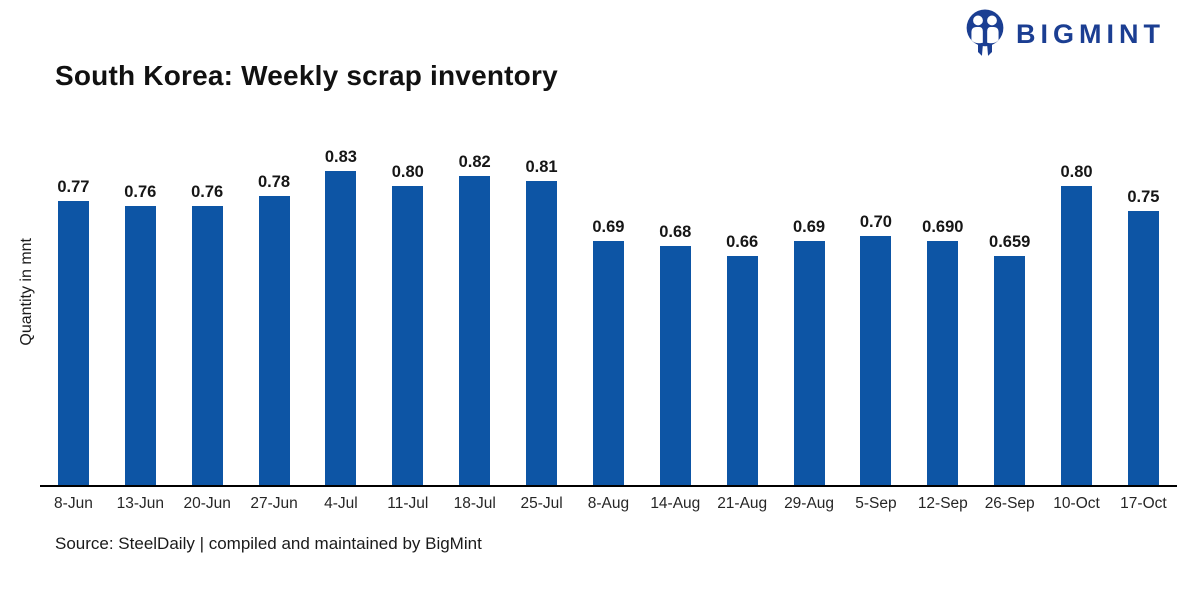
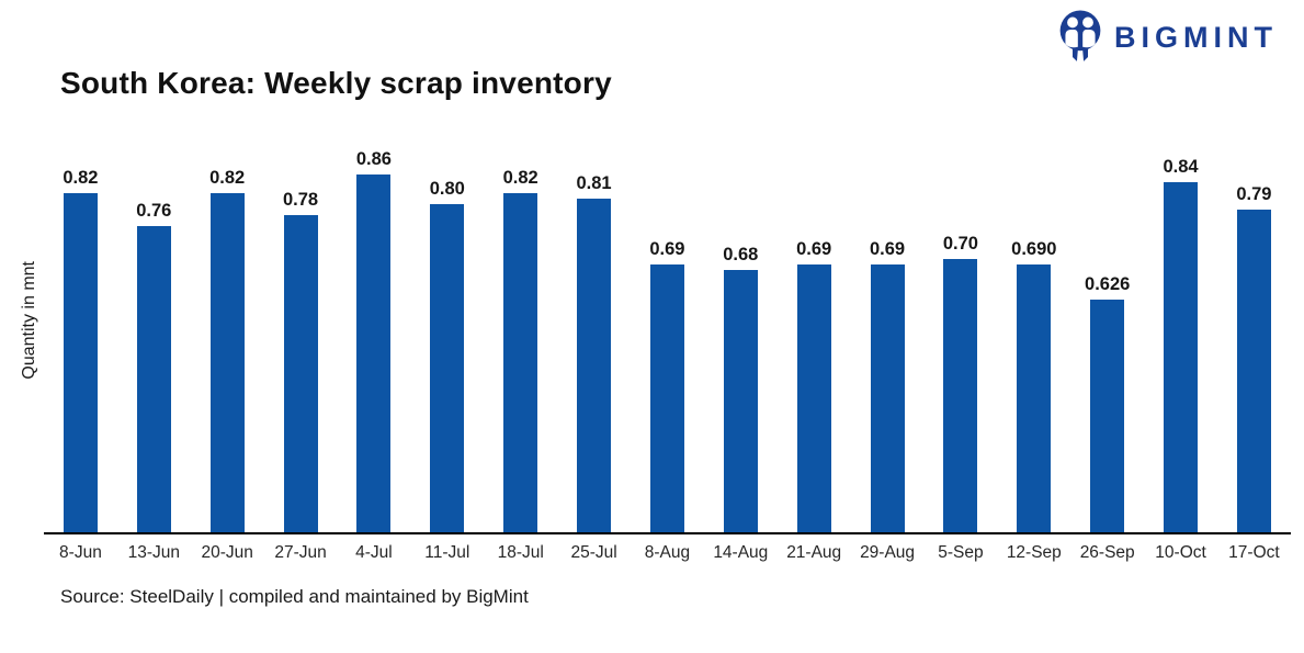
8-Jun: 0.77 -> 0.82
20-Jun: 0.76 -> 0.82
4-Jul: 0.83 -> 0.86
21-Aug: 0.66 -> 0.69
26-Sep: 0.659 -> 0.626
10-Oct: 0.80 -> 0.84
17-Oct: 0.75 -> 0.79
